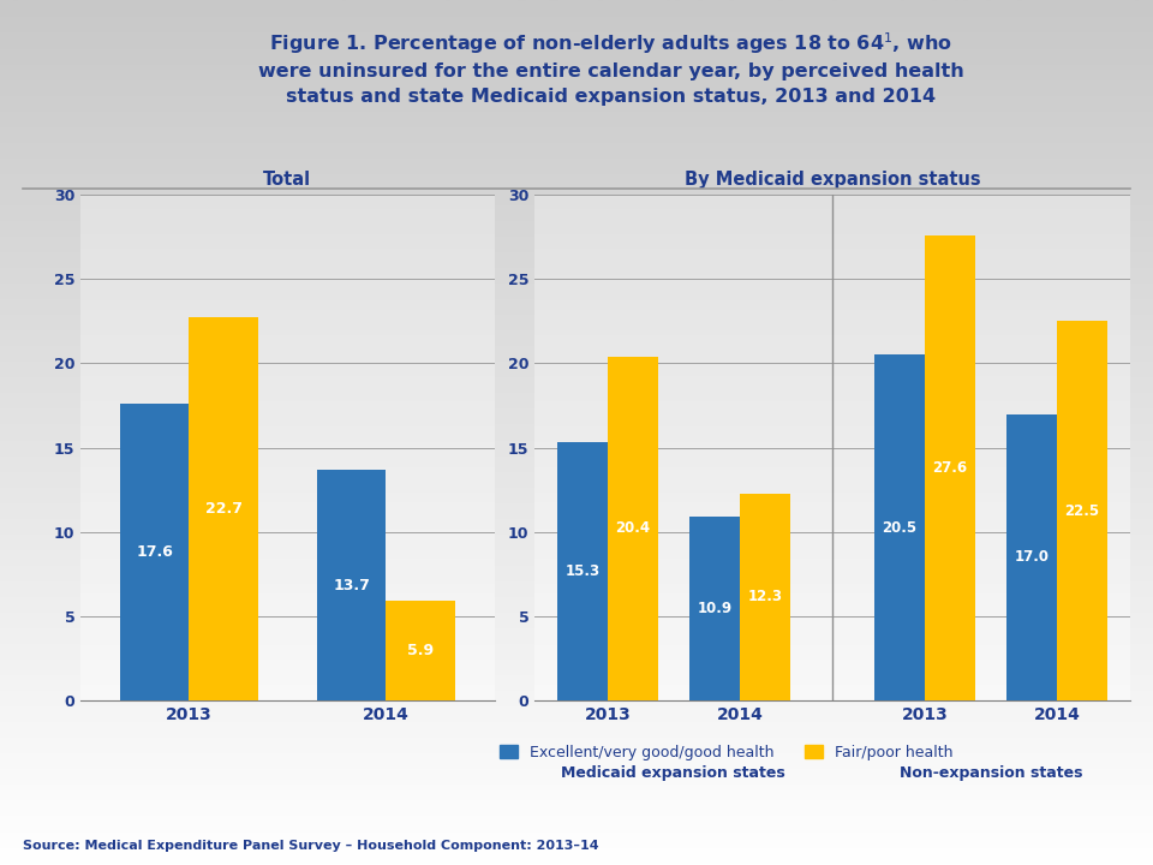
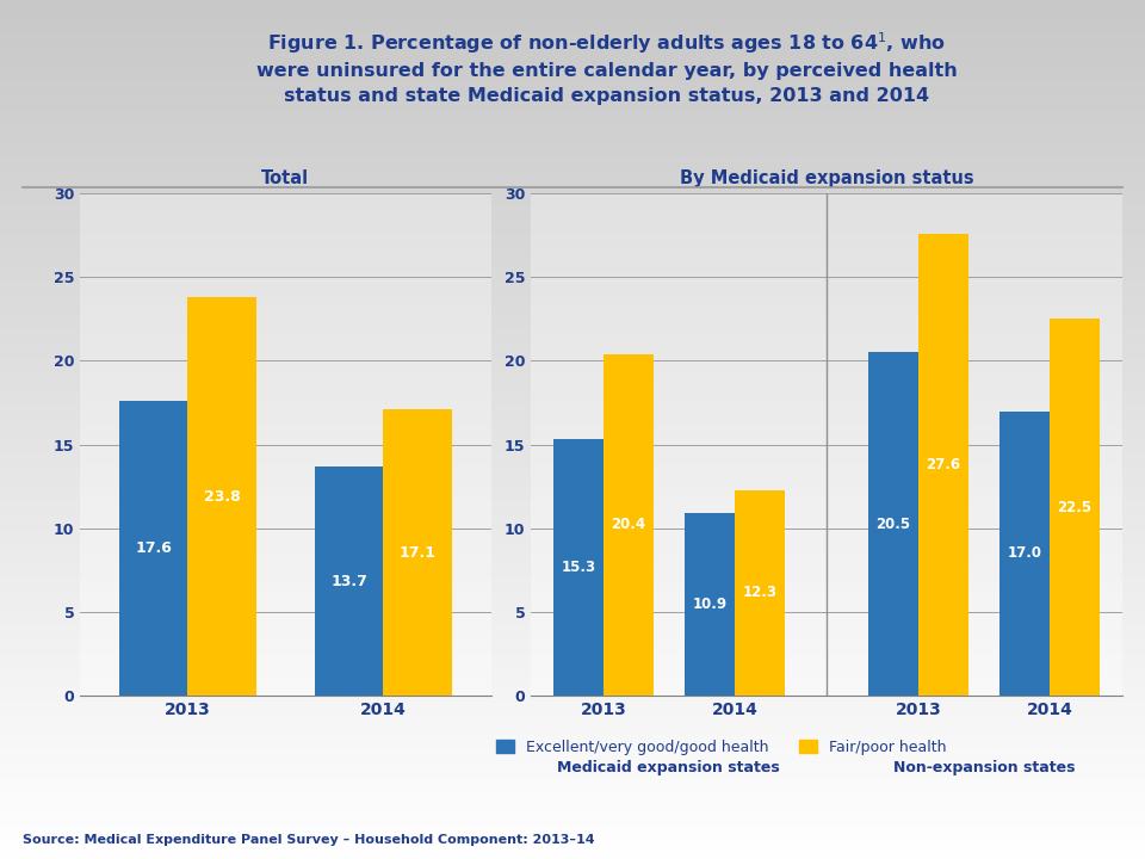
Total/Fair/poor health/2013: 22.7 -> 23.8
Total/Fair/poor health/2014: 5.9 -> 17.1
